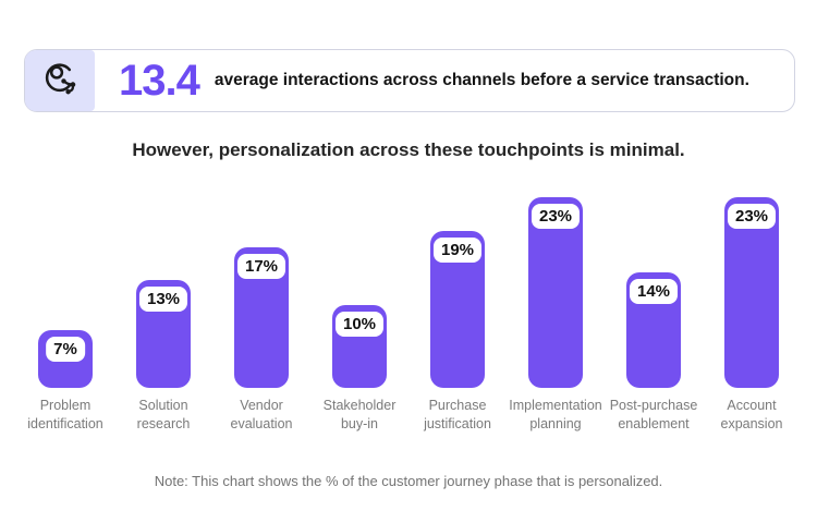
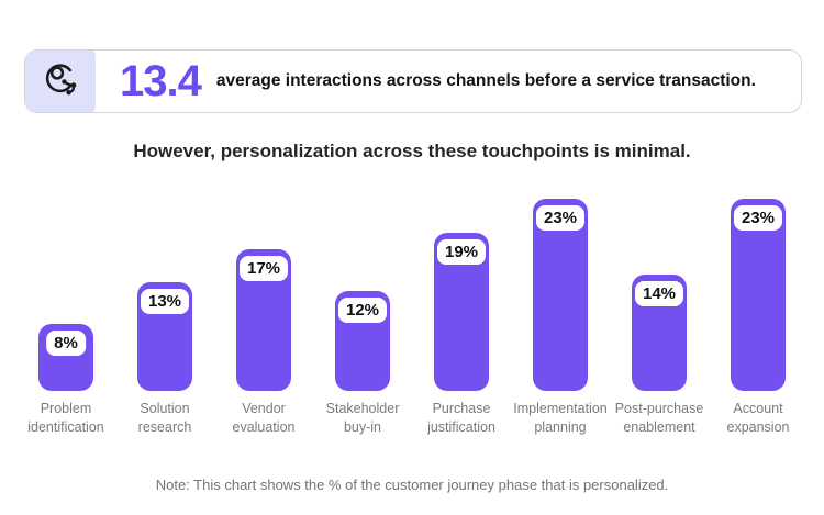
Problem identification: 7% -> 8%
Stakeholder buy-in: 10% -> 12%
